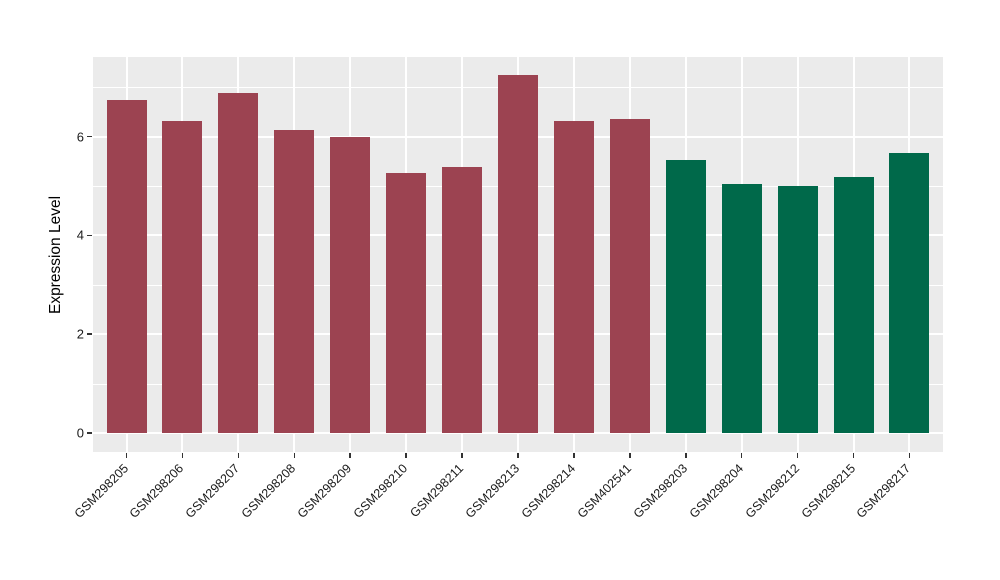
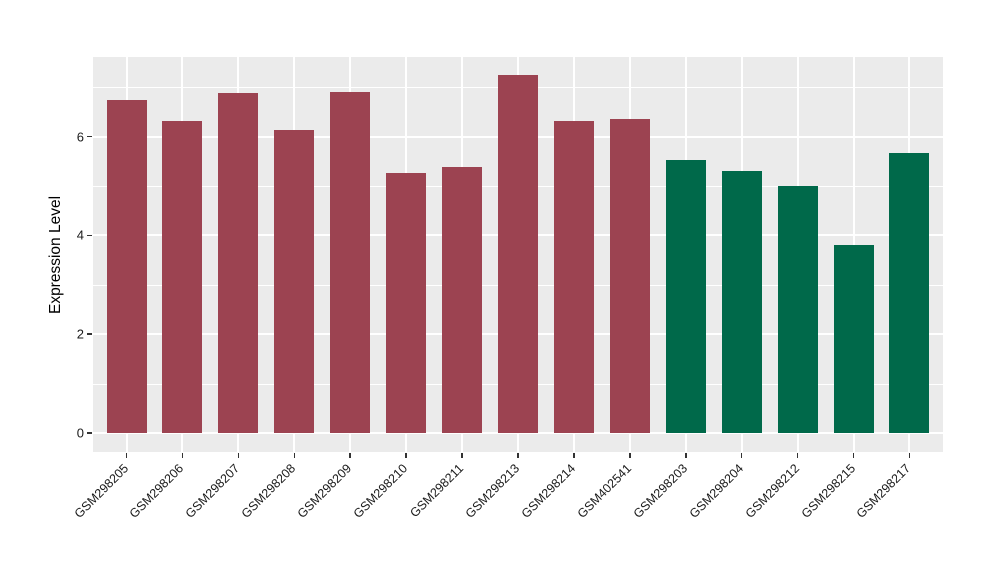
GSM298209: 6.0 -> 6.9
GSM298204: 5.0 -> 5.3
GSM298215: 5.2 -> 3.8
